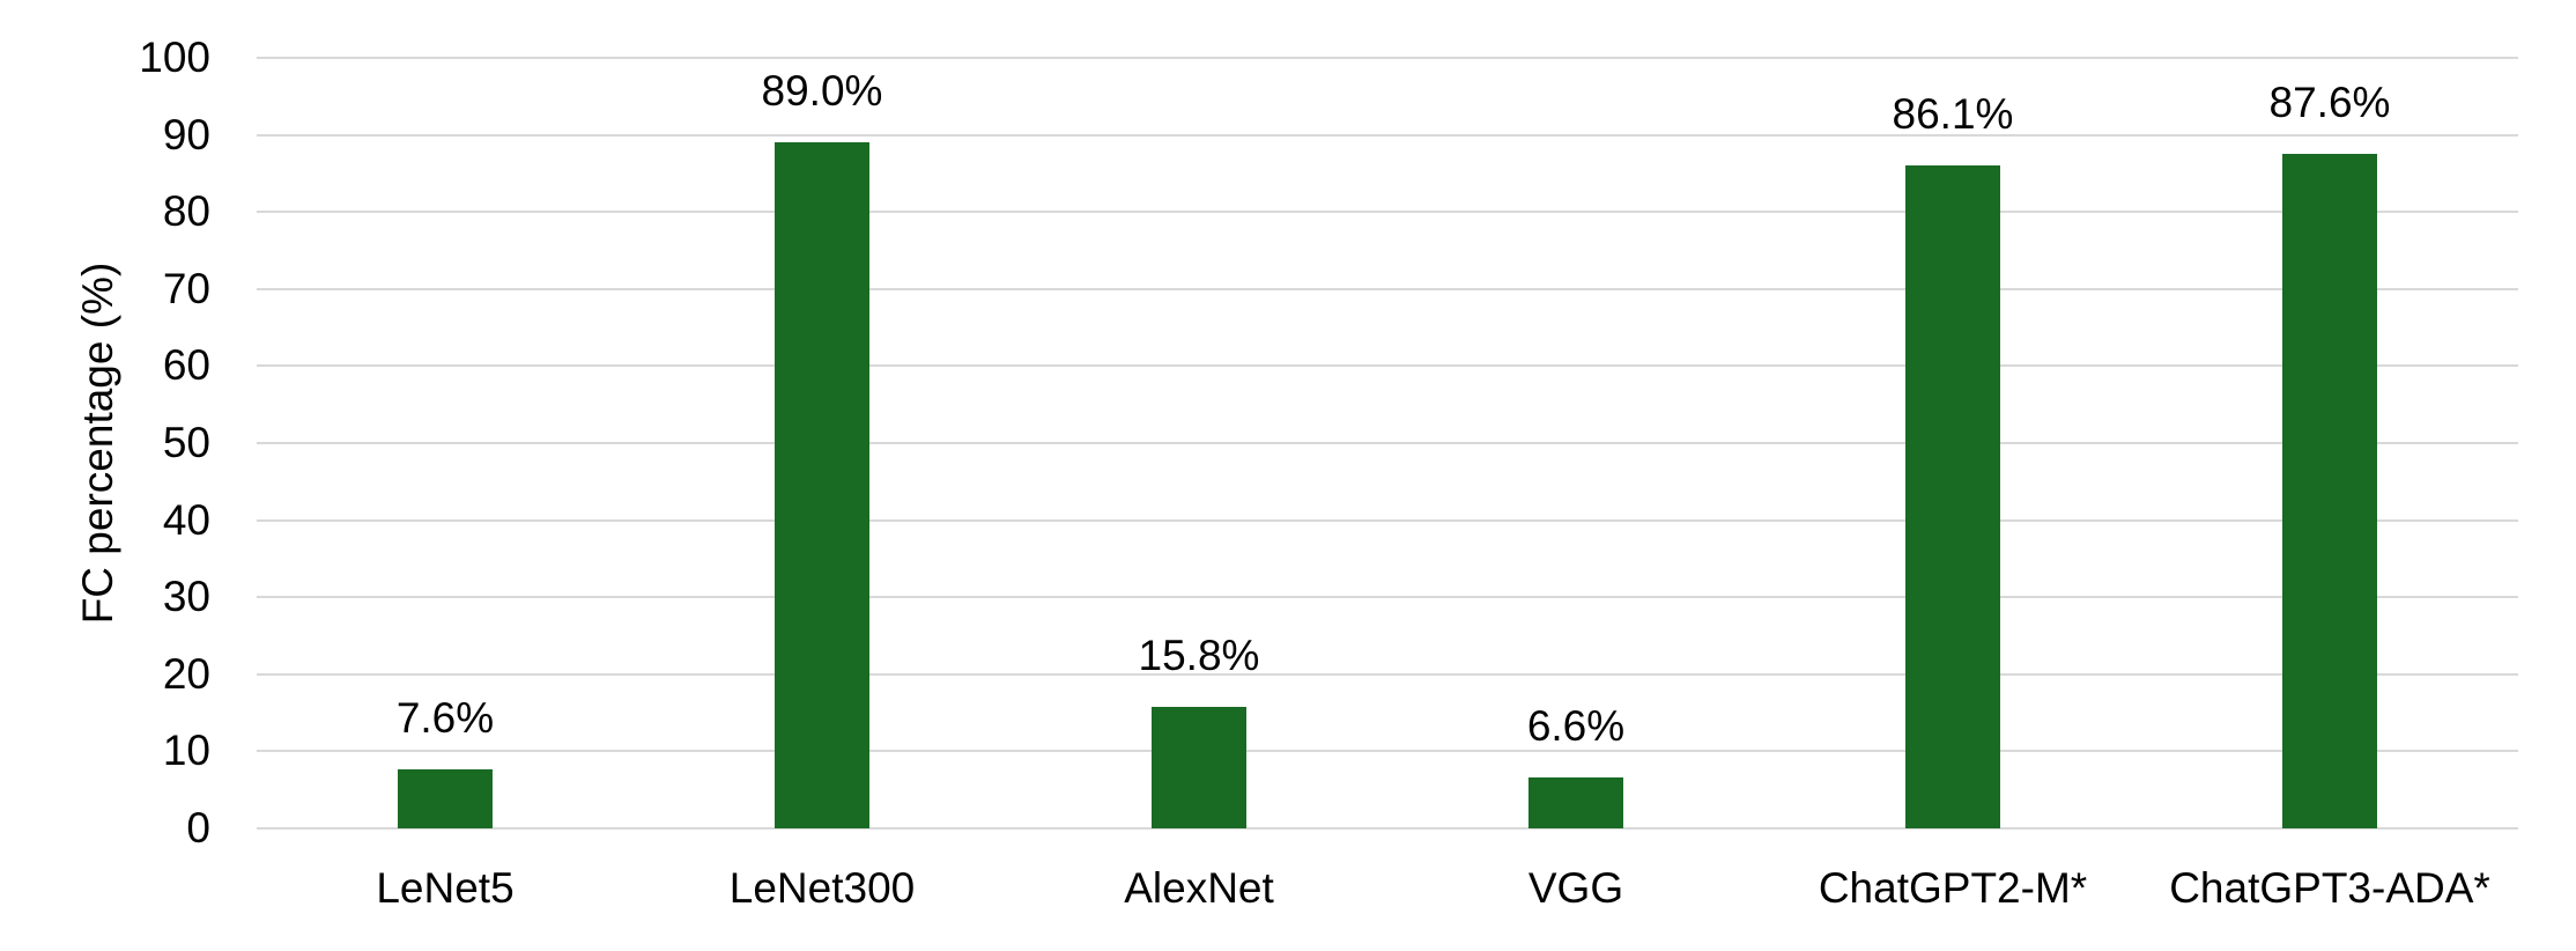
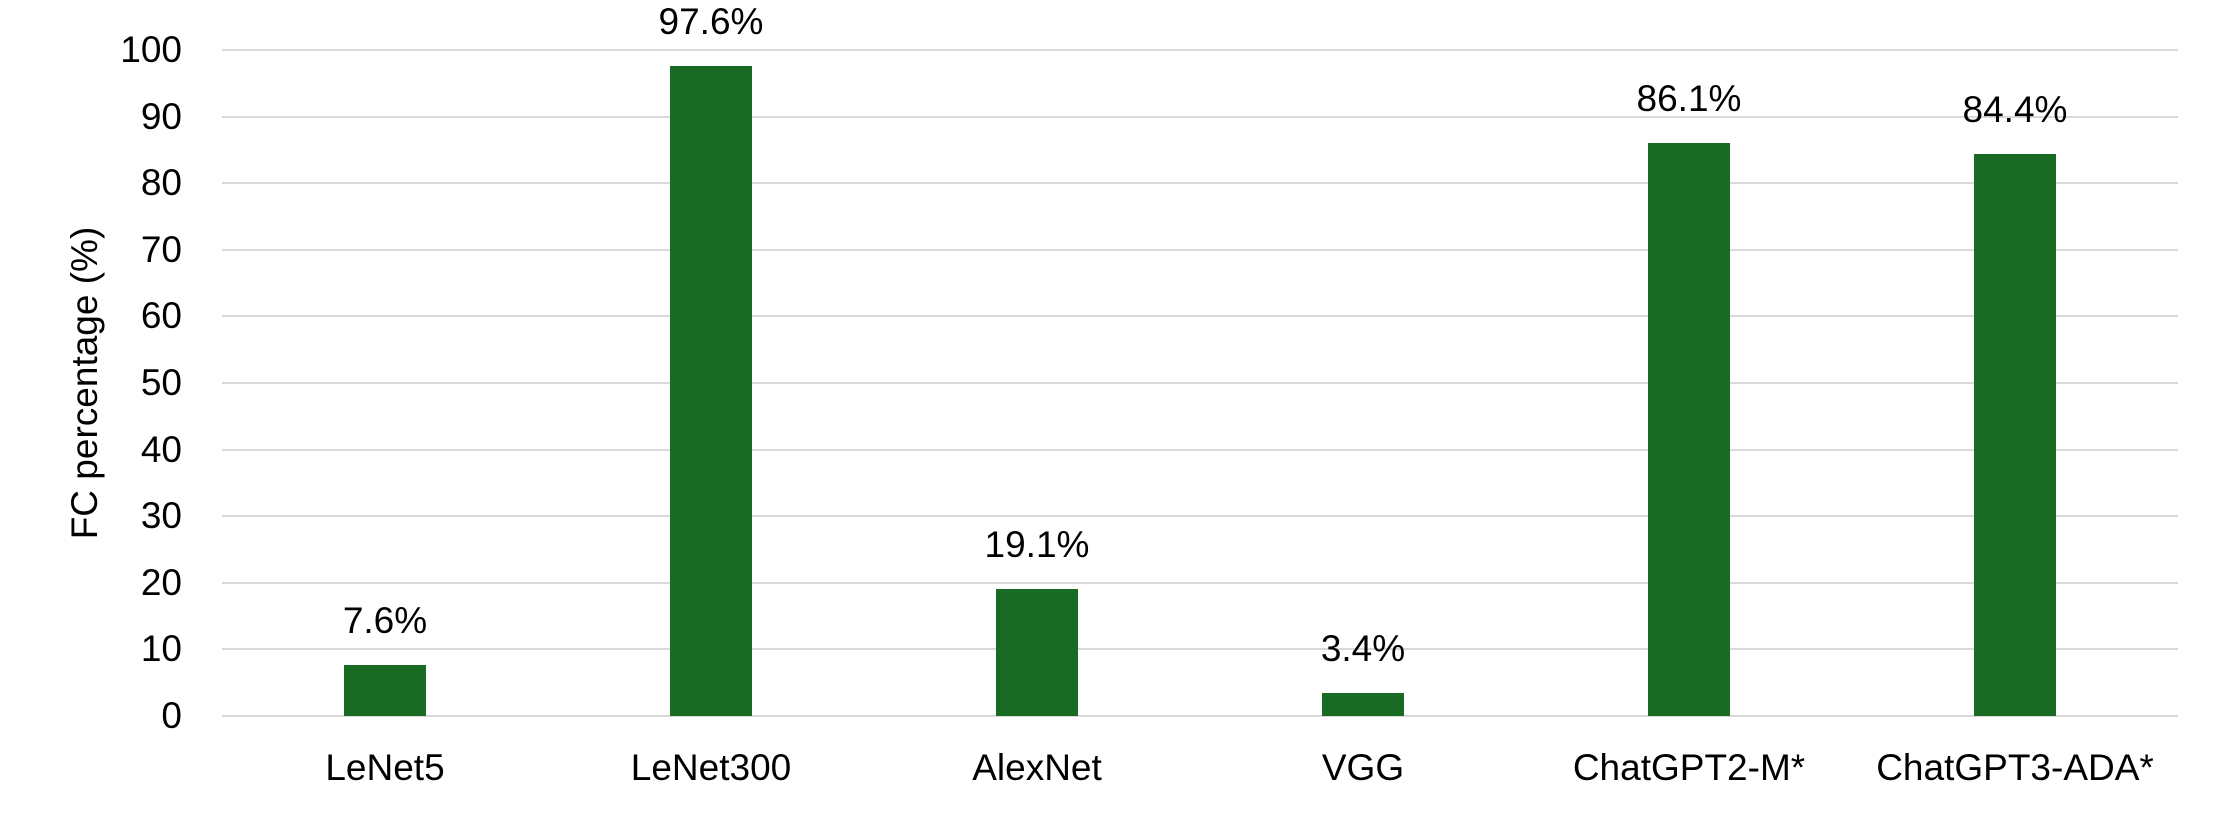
LeNet300: 89.0% -> 97.6%
AlexNet: 15.8% -> 19.1%
VGG: 6.6% -> 3.4%
ChatGPT3-ADA*: 87.6% -> 84.4%
